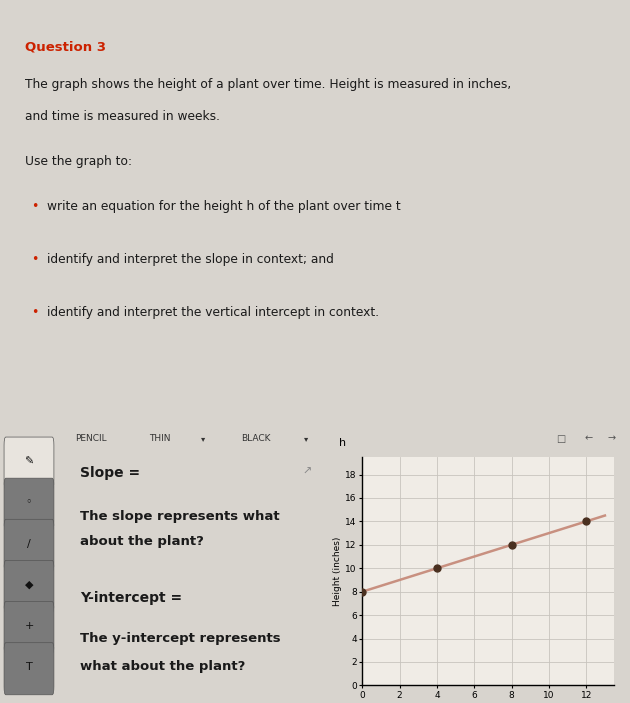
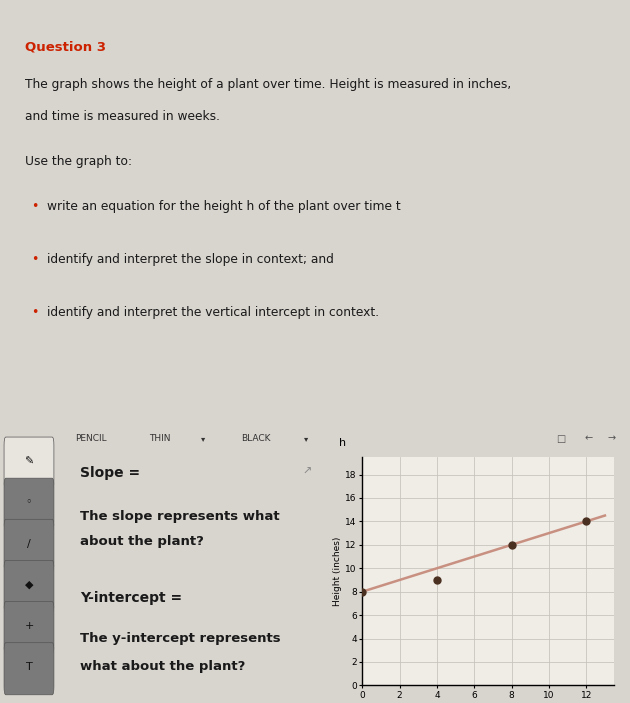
4: 10 -> 9
